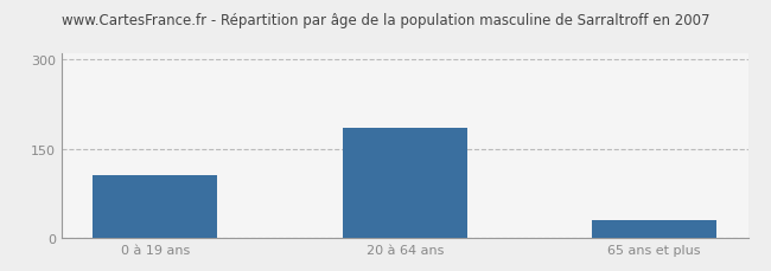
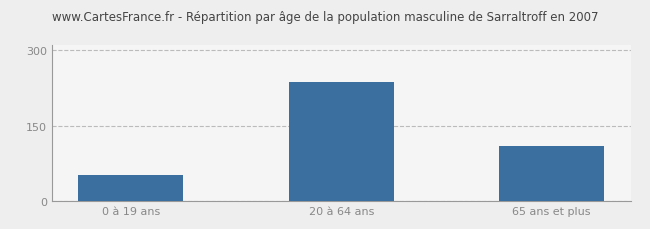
0 à 19 ans: 105 -> 52
20 à 64 ans: 185 -> 236
65 ans et plus: 30 -> 110
